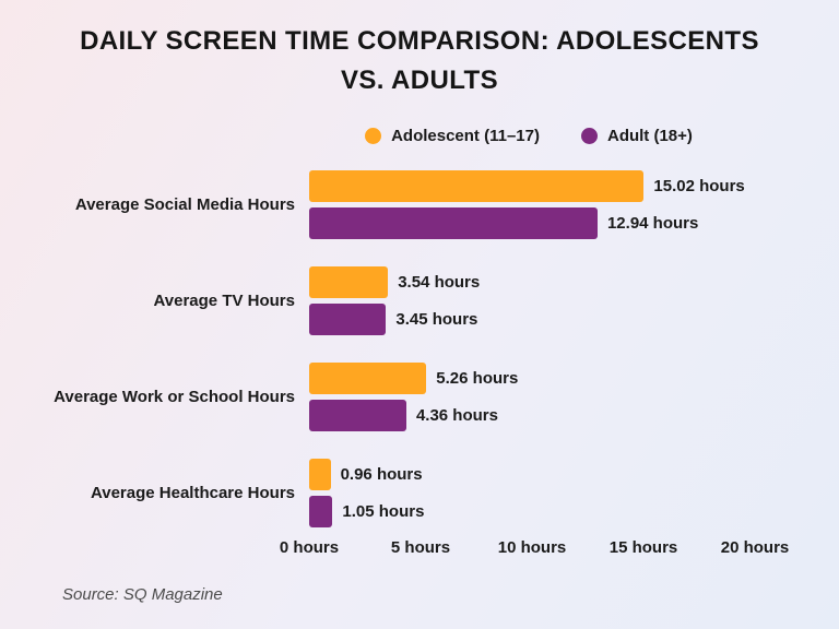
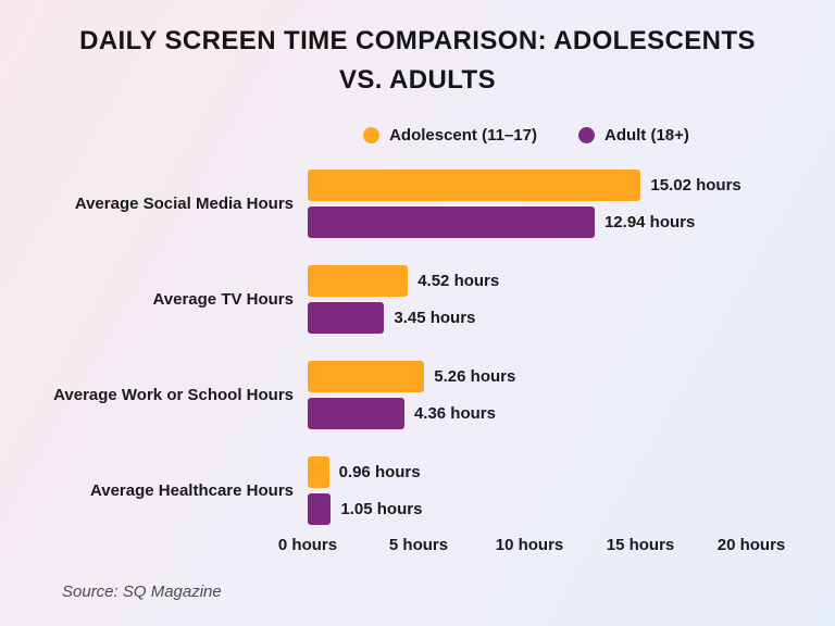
Adolescent (11–17)/Average TV Hours: 3.54 -> 4.52
